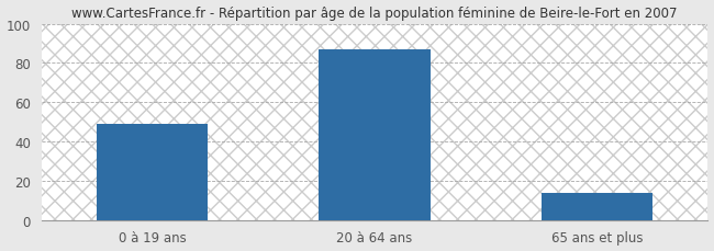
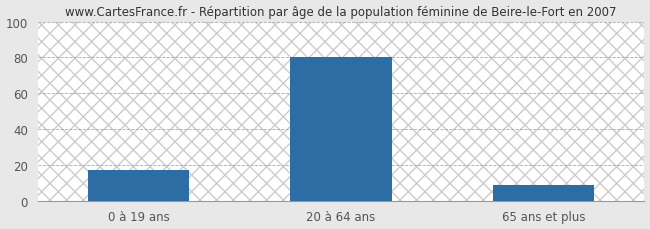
0 à 19 ans: 49 -> 17
20 à 64 ans: 87 -> 80
65 ans et plus: 14 -> 9
